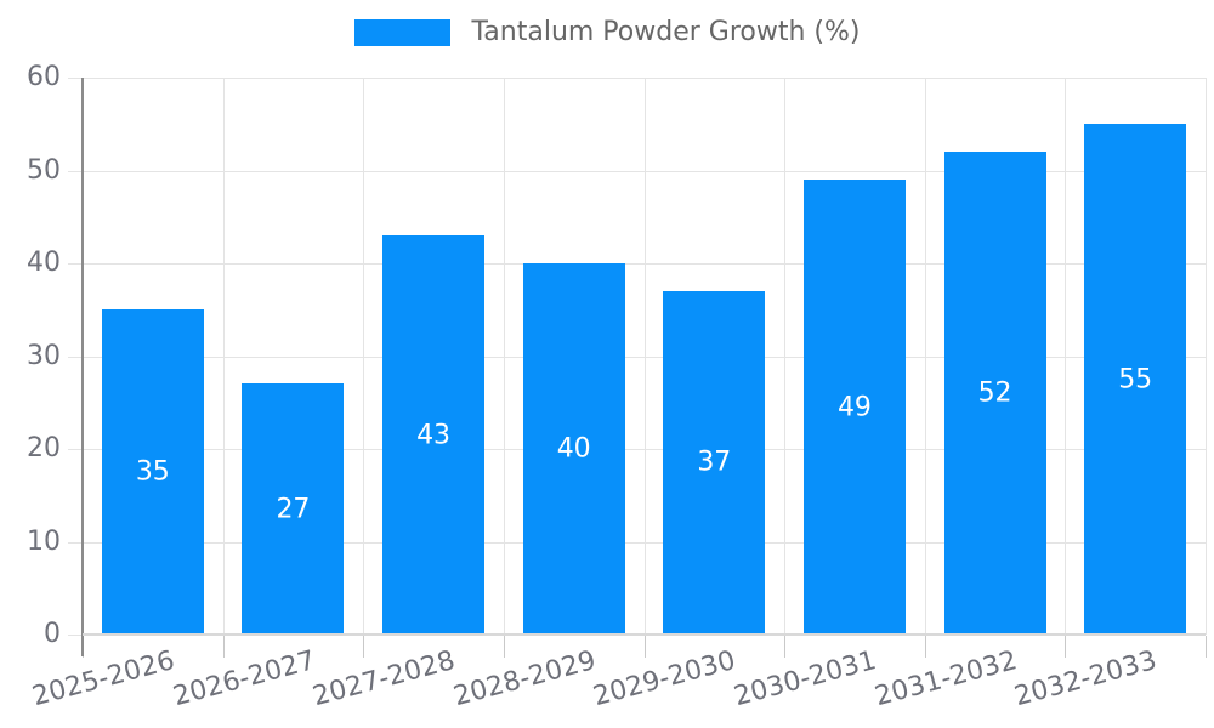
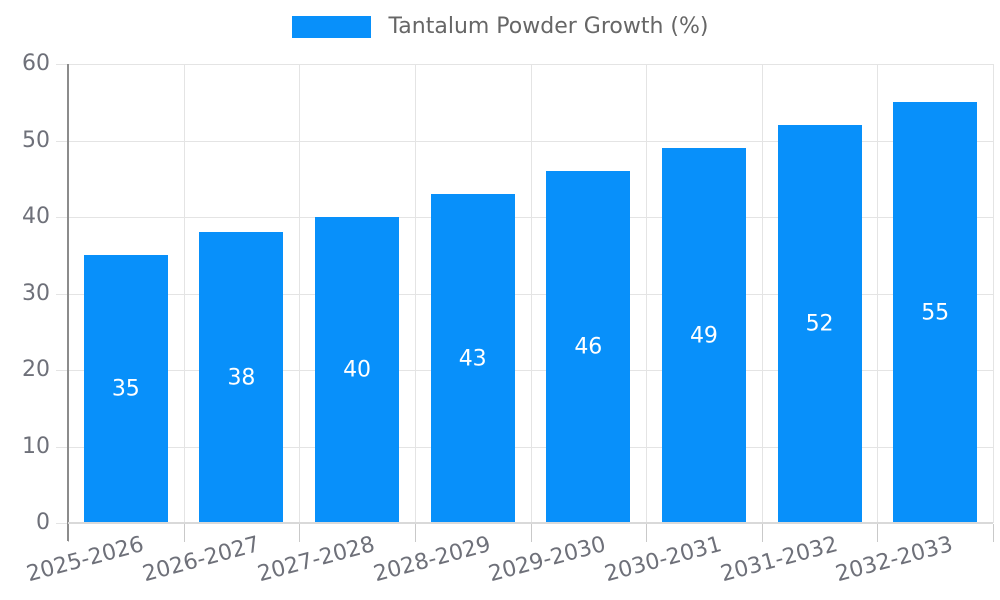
2026-2027: 27 -> 38
2027-2028: 43 -> 40
2028-2029: 40 -> 43
2029-2030: 37 -> 46
